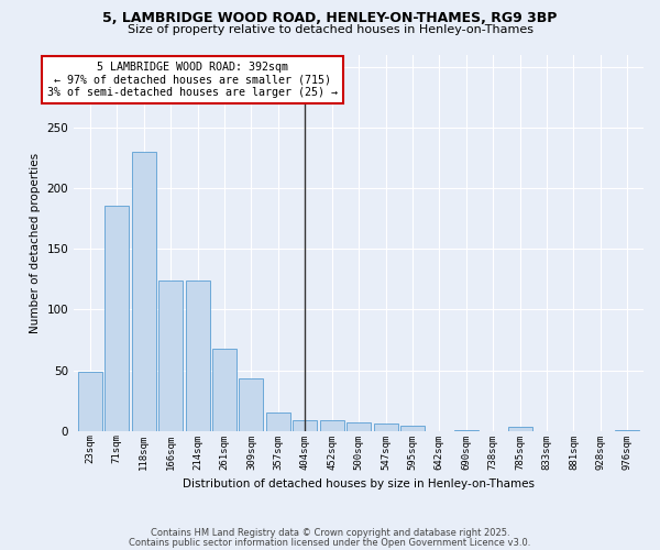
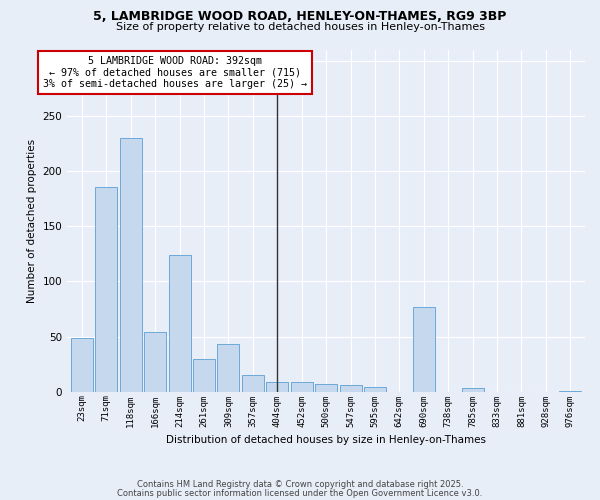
166sqm: 124 -> 54
261sqm: 68 -> 30
690sqm: 1 -> 77
